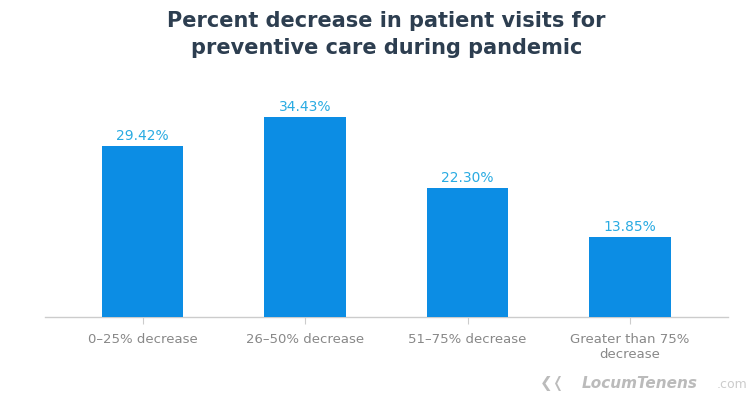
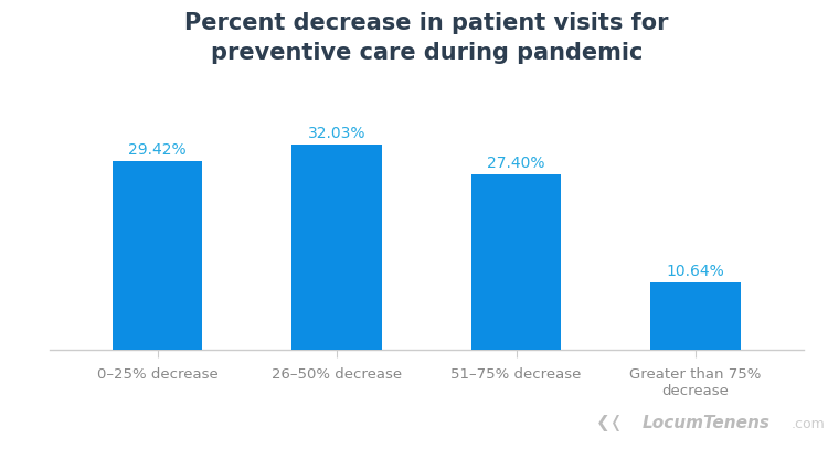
26–50% decrease: 34.43% -> 32.03%
51–75% decrease: 22.30% -> 27.40%
Greater than 75% decrease: 13.85% -> 10.64%
